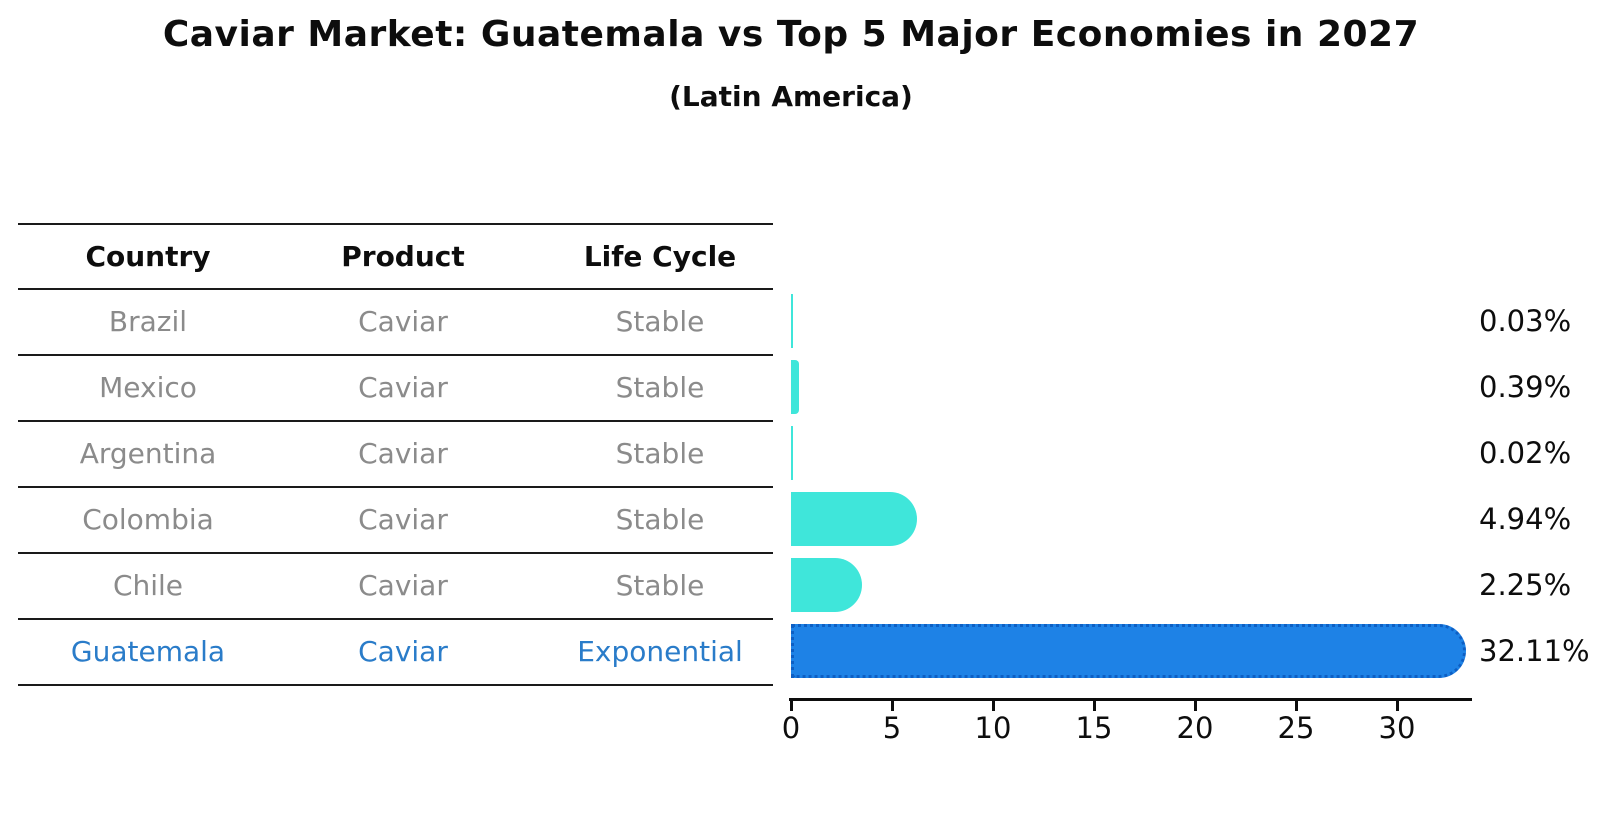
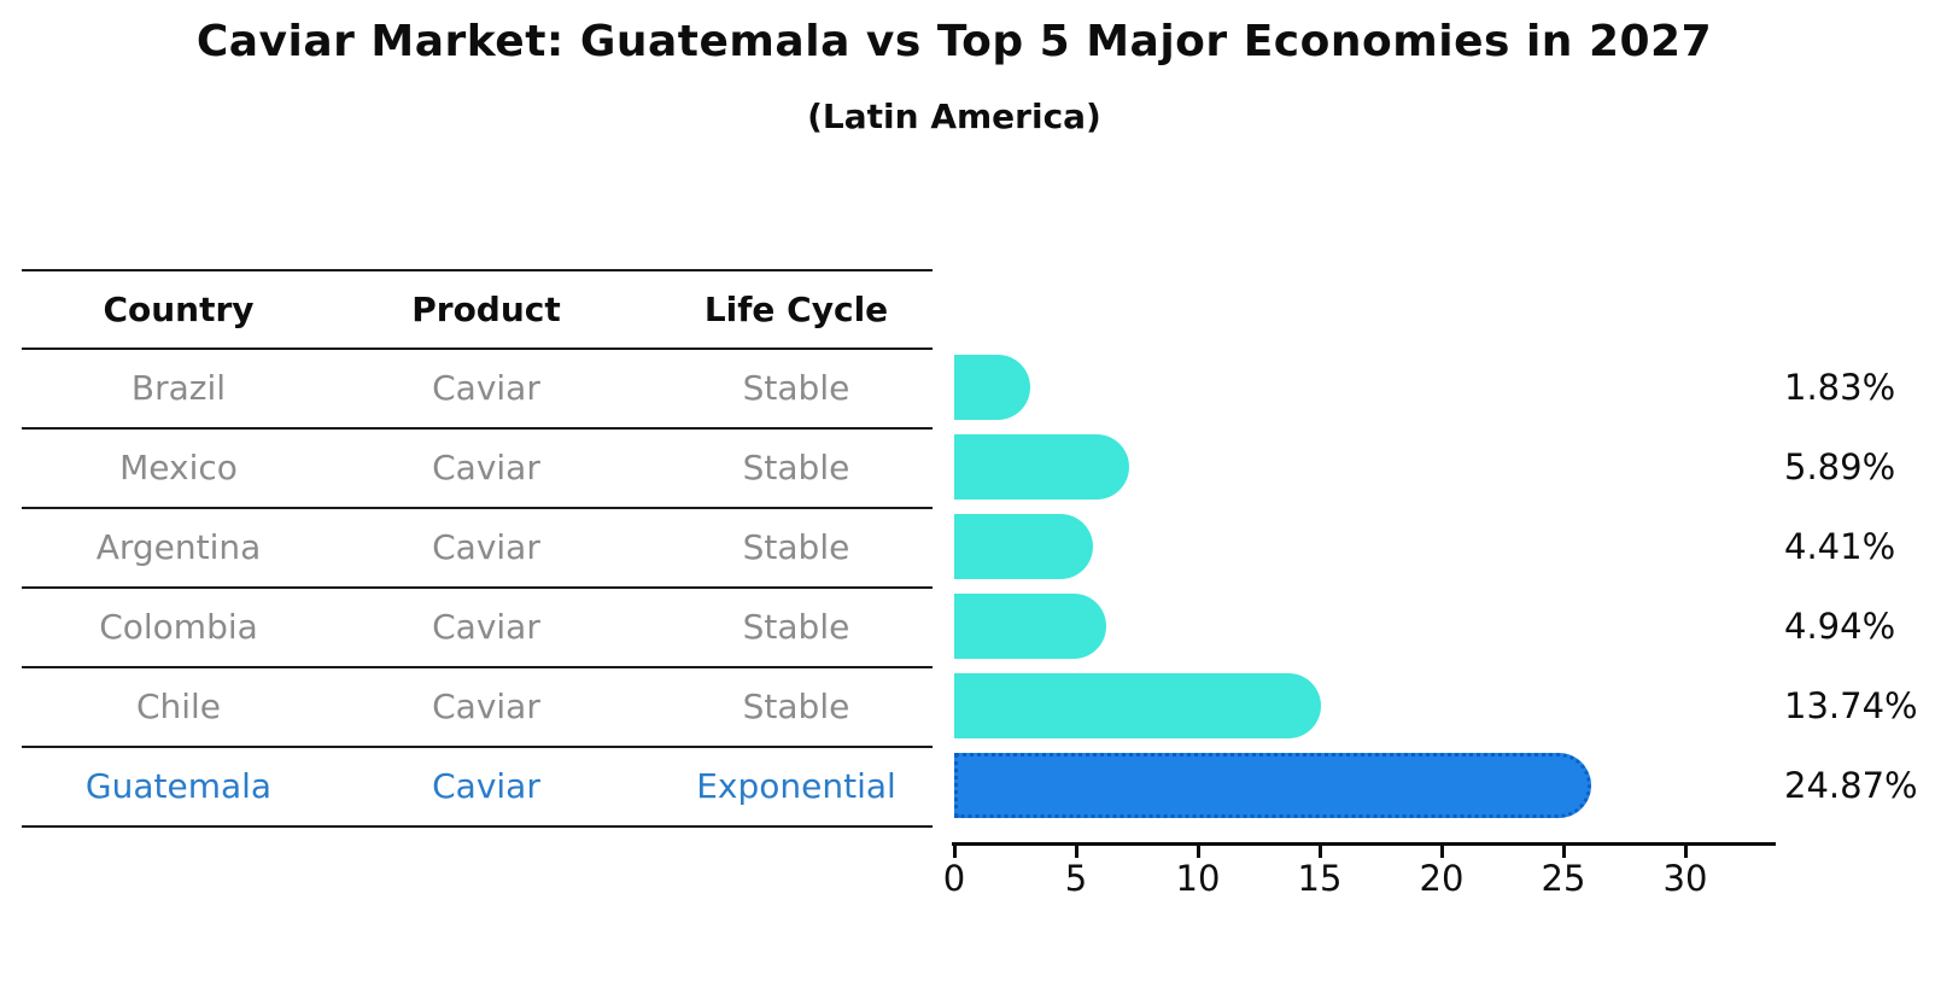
Brazil: 0.03% -> 1.83%
Mexico: 0.39% -> 5.89%
Argentina: 0.02% -> 4.41%
Chile: 2.25% -> 13.74%
Guatemala: 32.11% -> 24.87%
